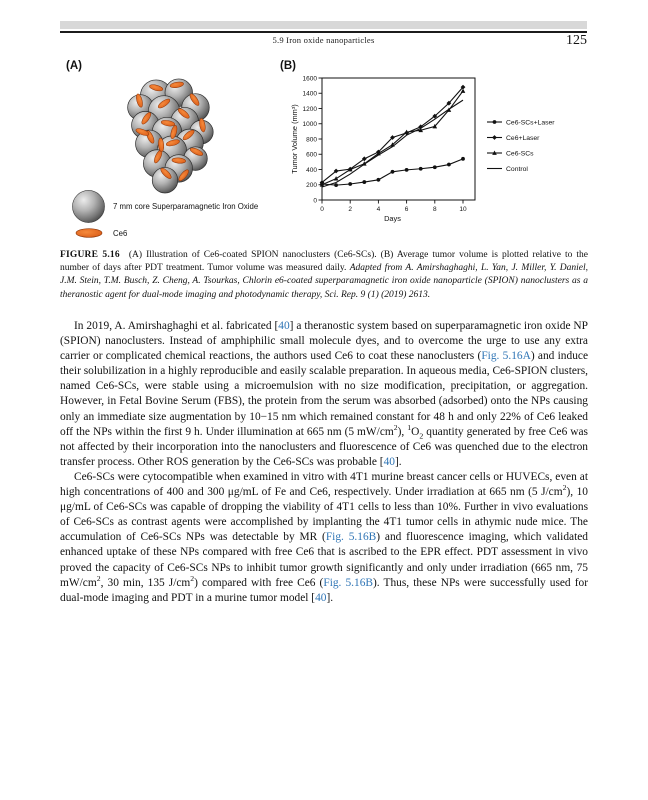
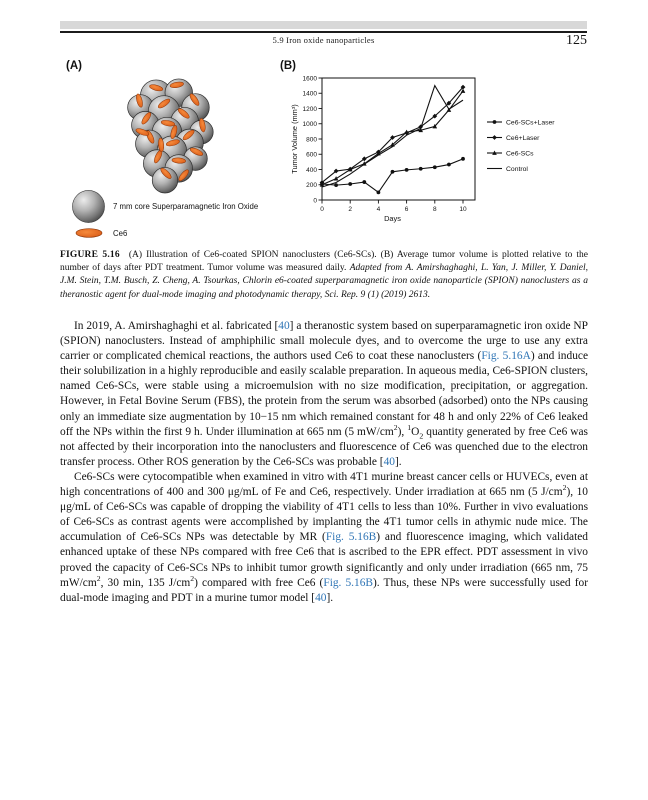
Ce6-SCs+Laser/4: 300 -> 100
Control/8: 1100 -> 1500
